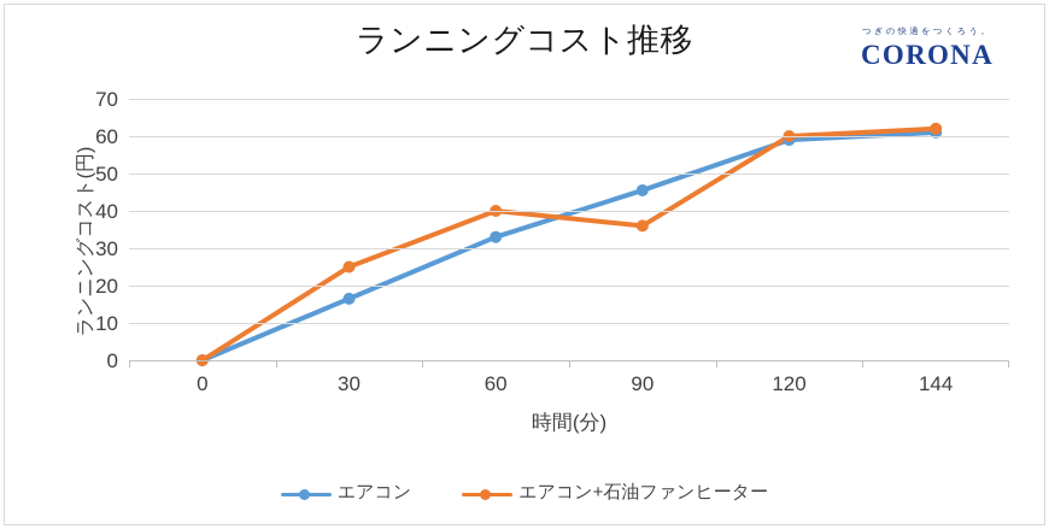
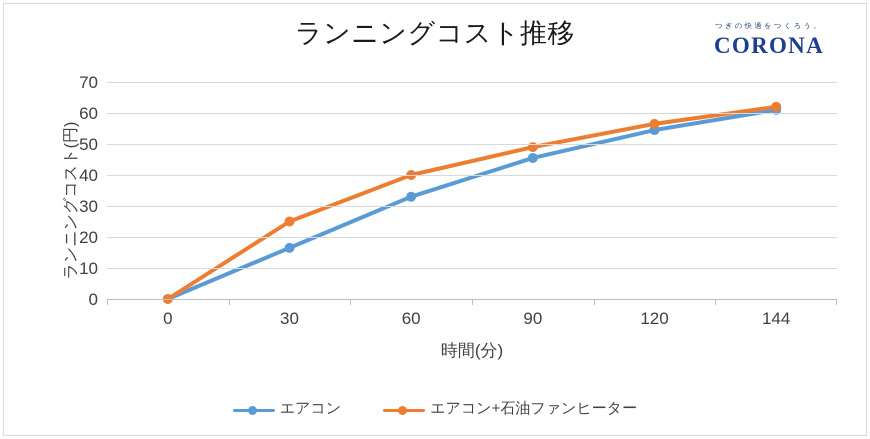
エアコン+石油ファンヒーター/90: 36 -> 49
エアコン/120: 59 -> 54
エアコン+石油ファンヒーター/120: 60 -> 56
